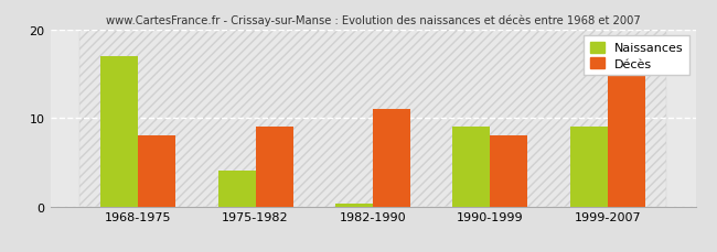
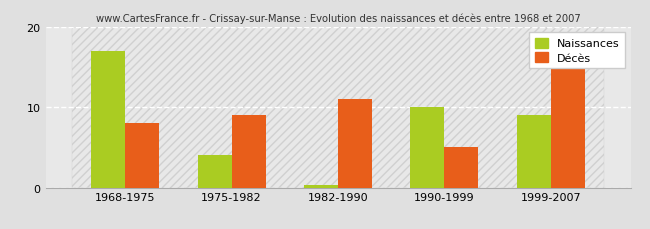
Naissances/1990-1999: 9.0 -> 10.0
Décès/1990-1999: 8 -> 5
